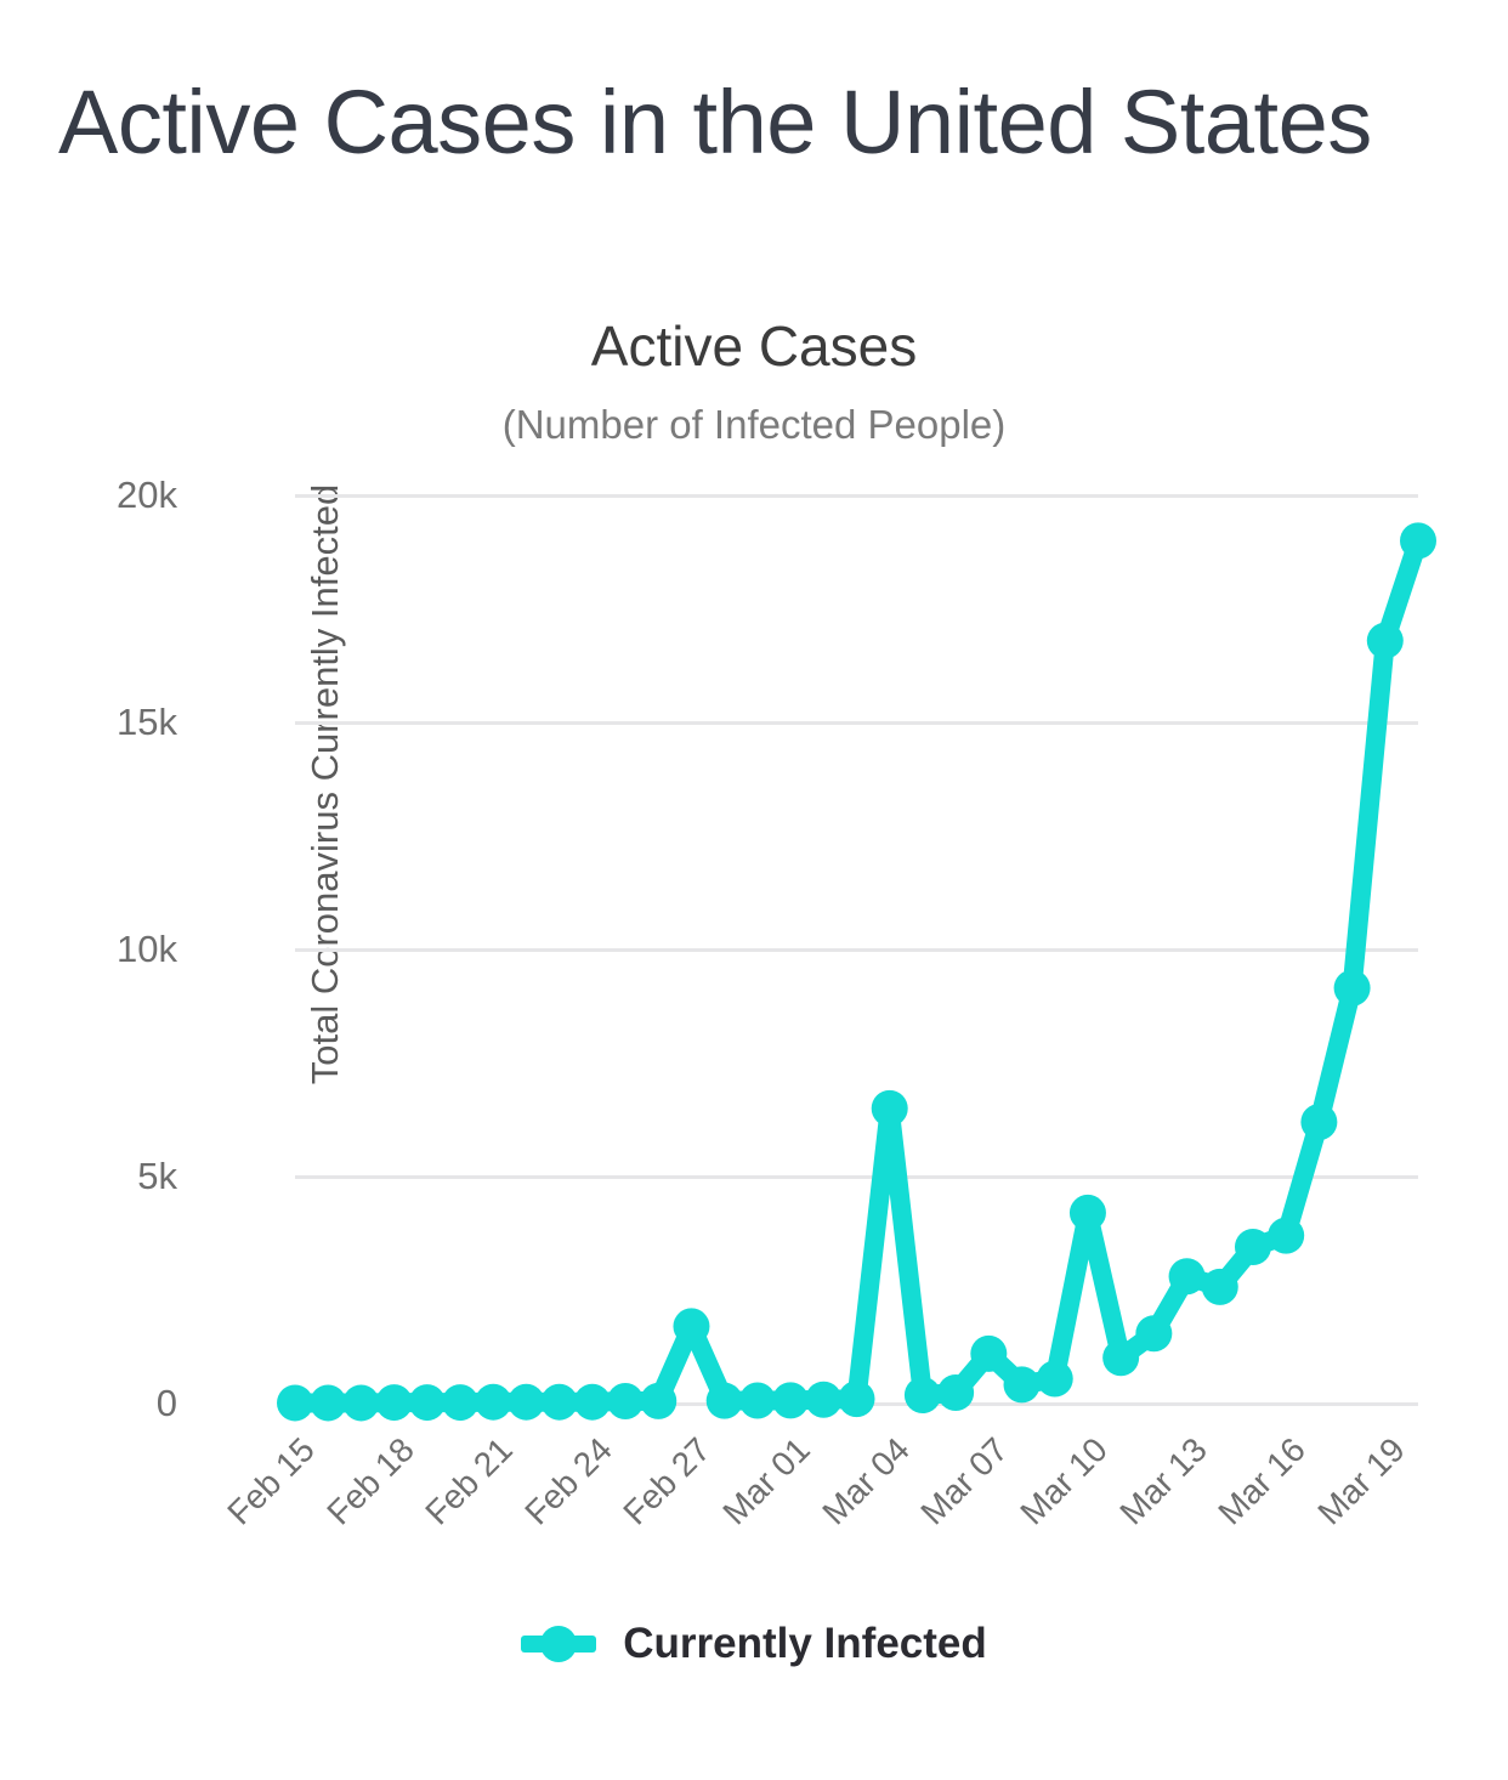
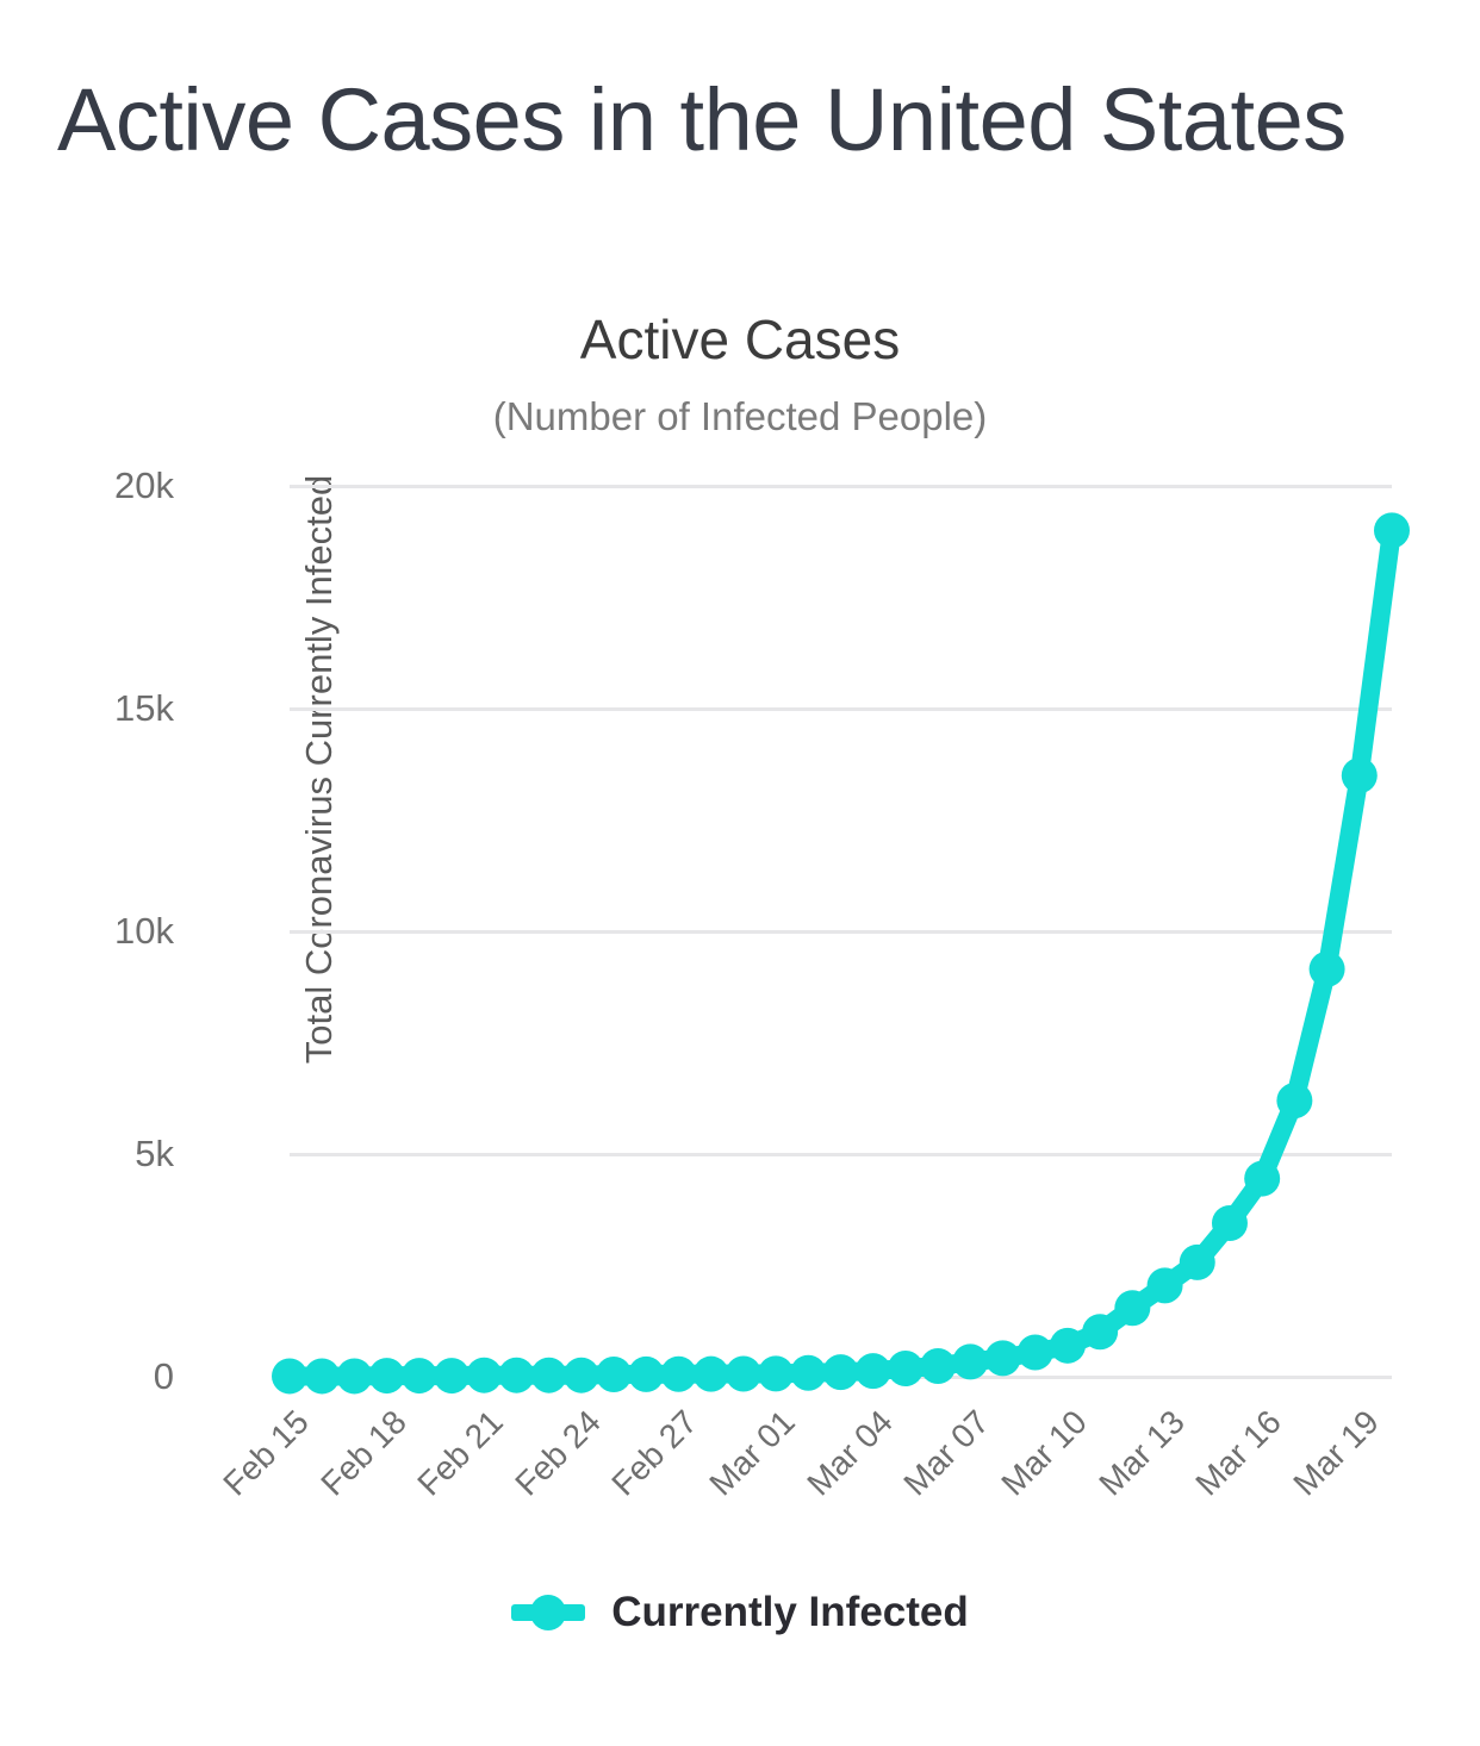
Feb 27: 1.7k -> 0.1k
Mar 04: 6.5k -> 0.1k
Mar 07: 1.1k -> 0.3k
Mar 10: 4.2k -> 0.7k
Mar 13: 2.8k -> 2.0k
Mar 16: 3.7k -> 4.4k
Mar 19: 16.8k -> 13.5k
